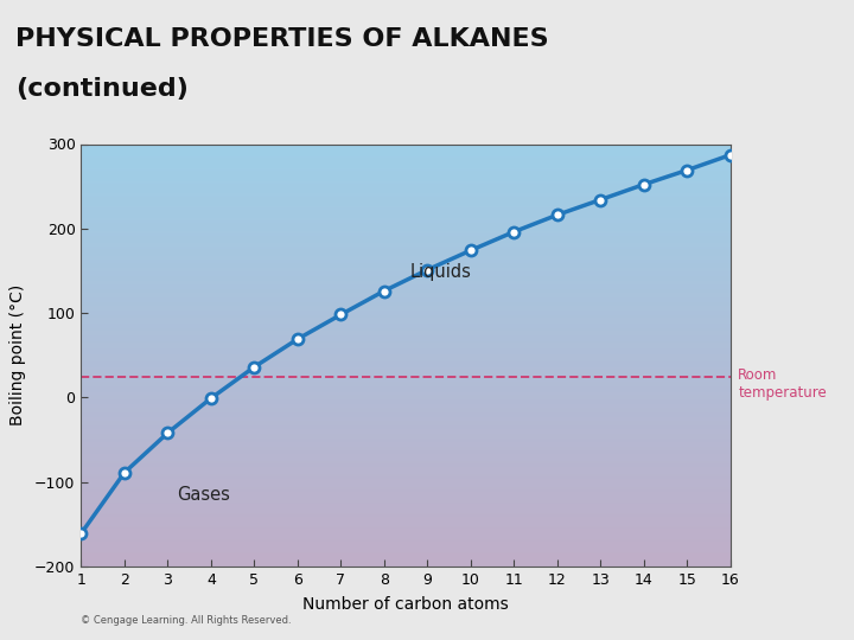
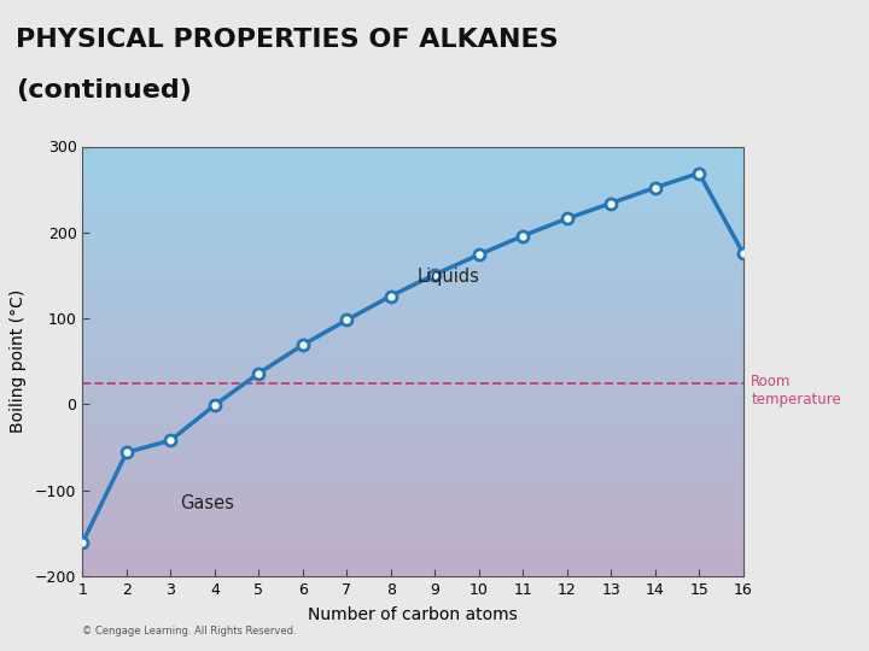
2: -89 -> -56
16: 287 -> 176
